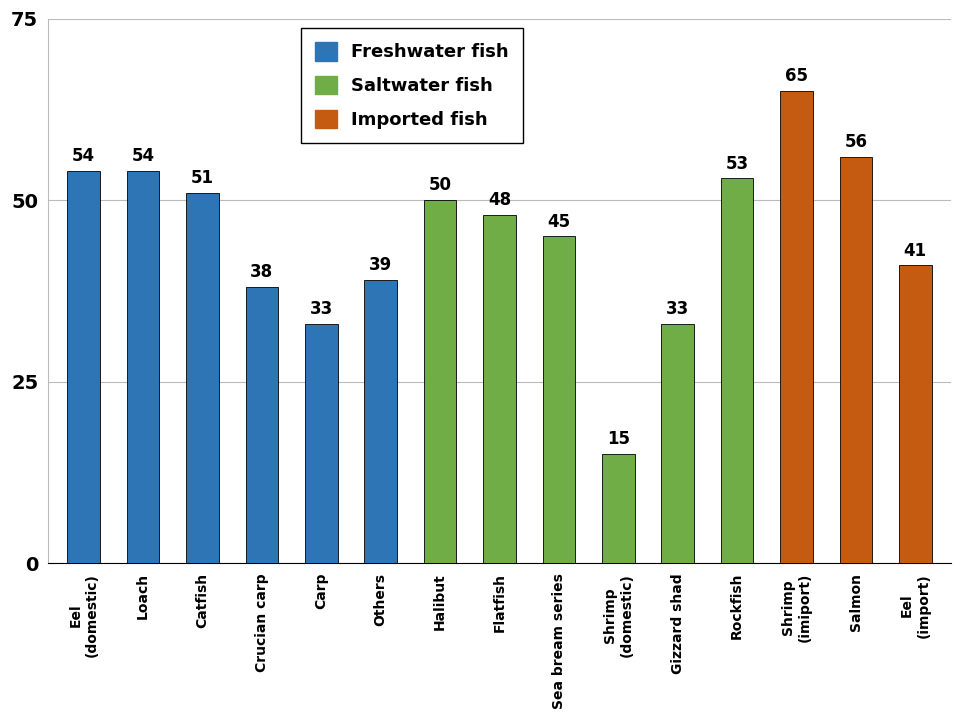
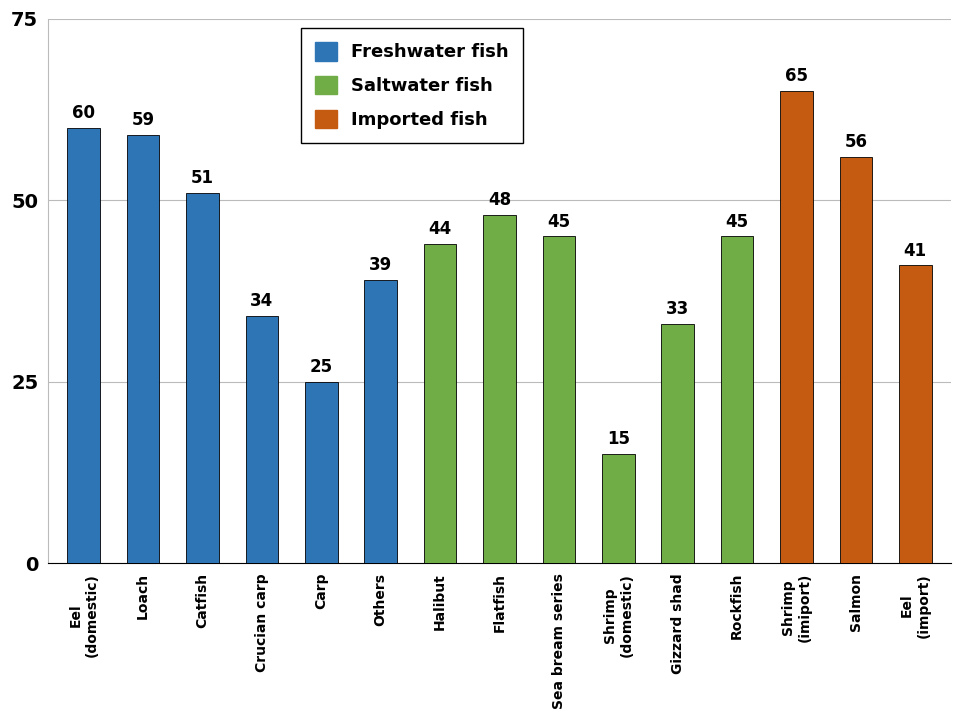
Eel (domestic): 54 -> 60
Loach: 54 -> 59
Crucian carp: 38 -> 34
Carp: 33 -> 25
Halibut: 50 -> 44
Rockfish: 53 -> 45
